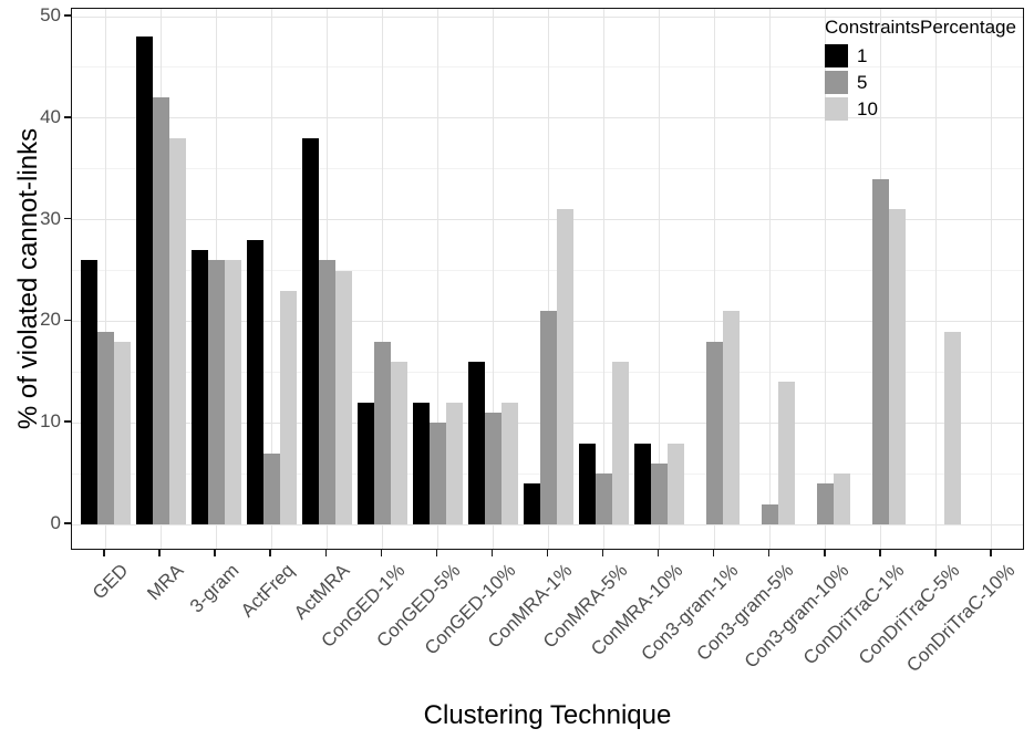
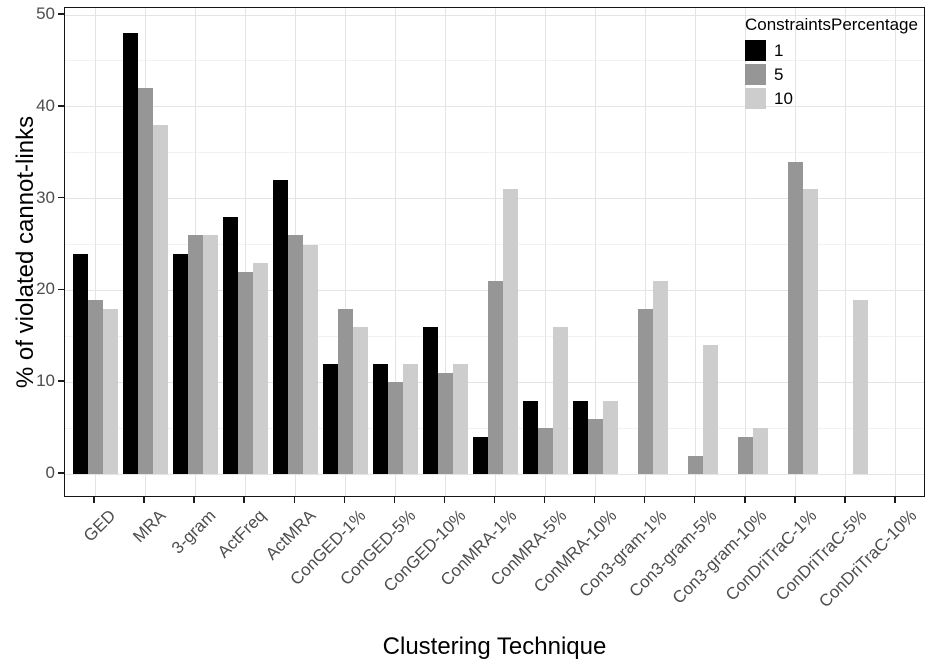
1/GED: 26 -> 24
1/3-gram: 27 -> 24
5/ActFreq: 7 -> 22
1/ActMRA: 38 -> 32
